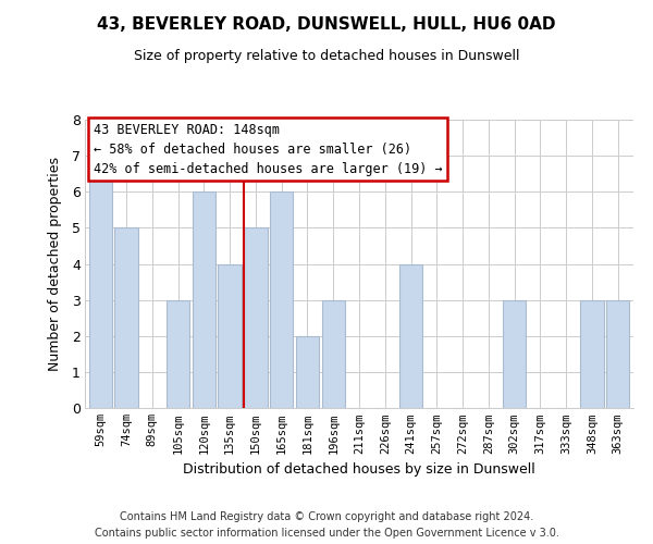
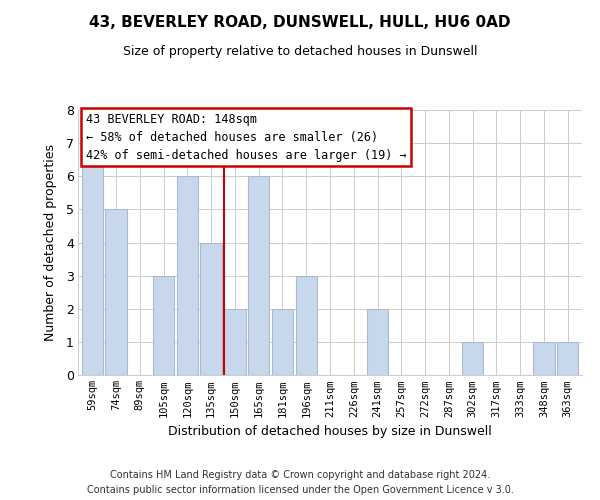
150sqm: 5 -> 2
241sqm: 4 -> 2
302sqm: 3 -> 1
348sqm: 3 -> 1
363sqm: 3 -> 1
